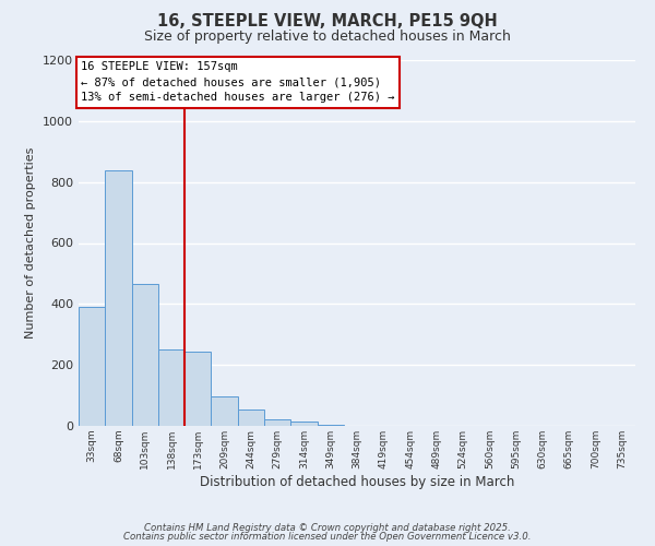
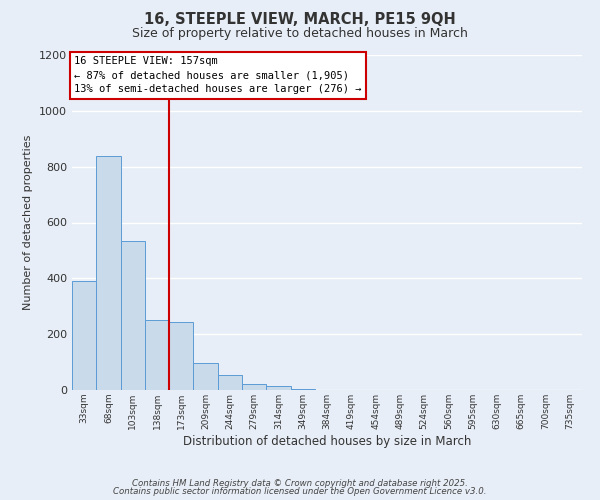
103sqm: 465 -> 535
